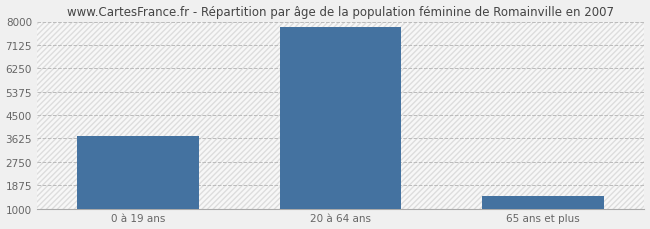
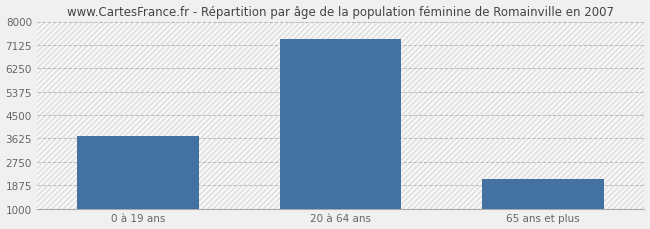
20 à 64 ans: 7800 -> 7350
65 ans et plus: 1480 -> 2100
